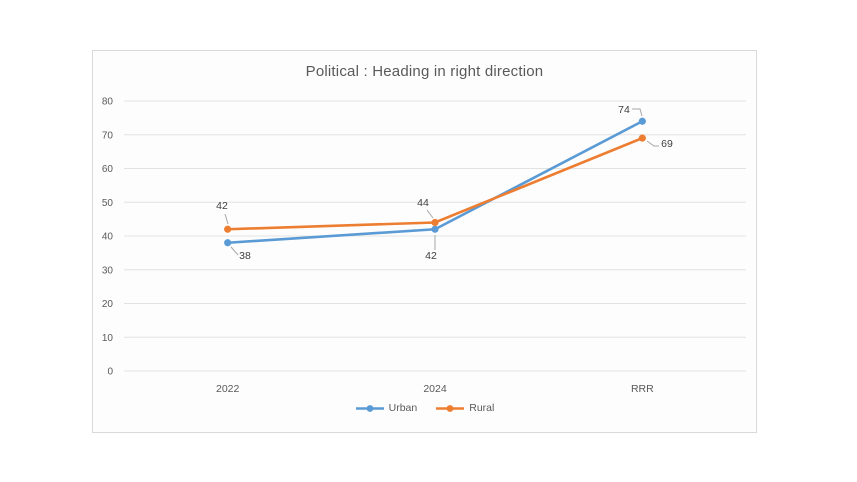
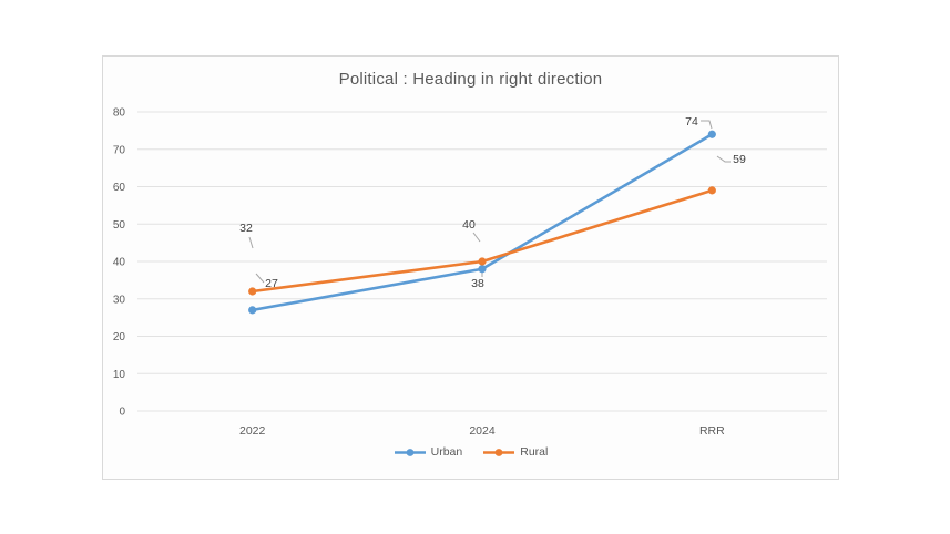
Urban/2022: 38 -> 27
Rural/2022: 42 -> 32
Urban/2024: 42 -> 38
Rural/2024: 44 -> 40
Rural/RRR: 69 -> 59
